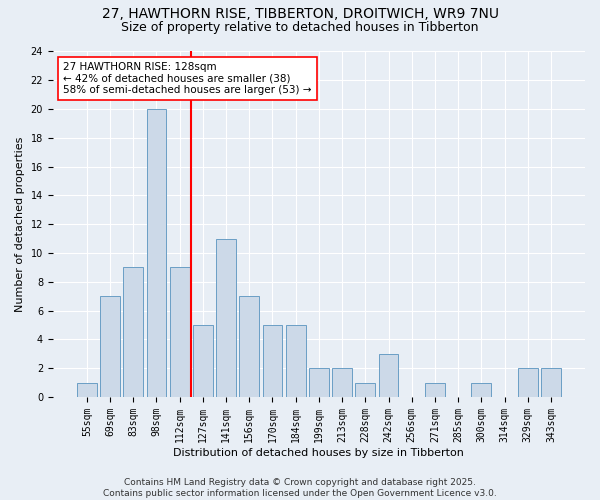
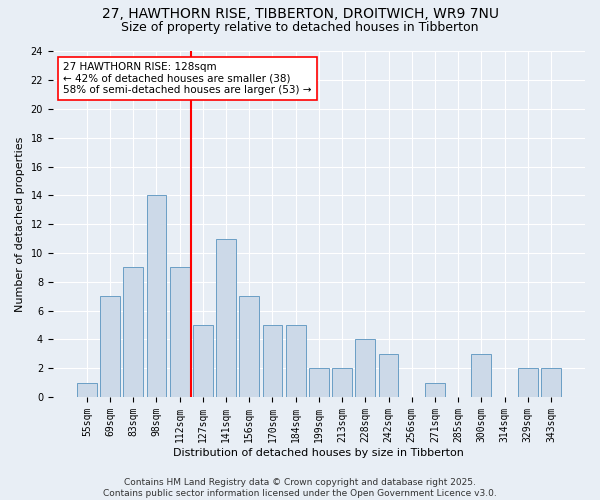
98sqm: 20 -> 14
228sqm: 1 -> 4
300sqm: 1 -> 3
